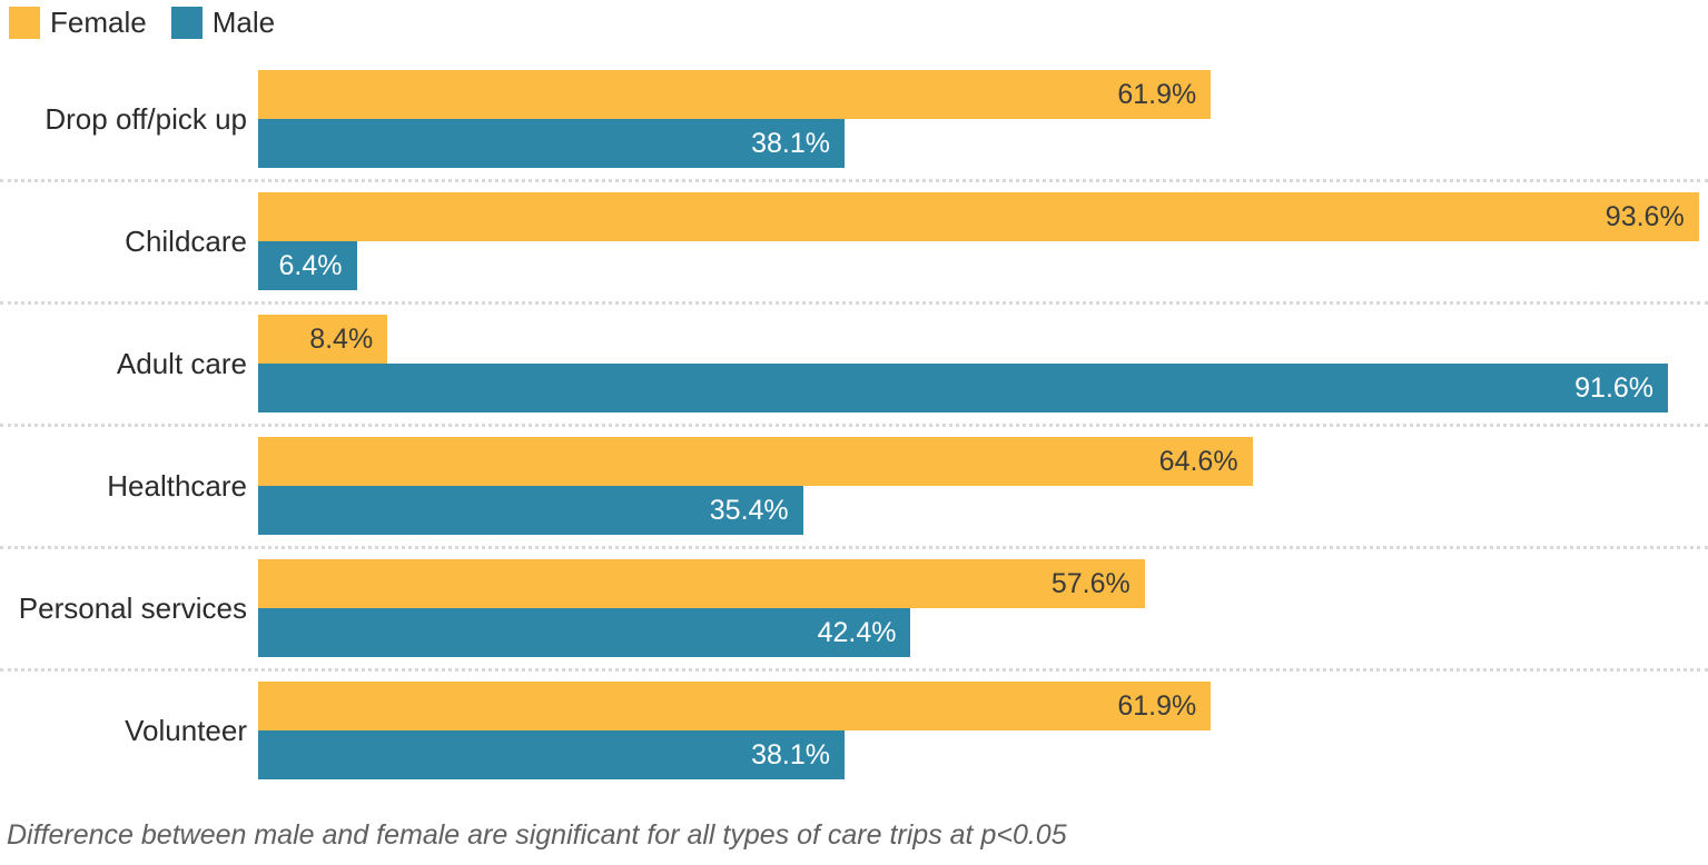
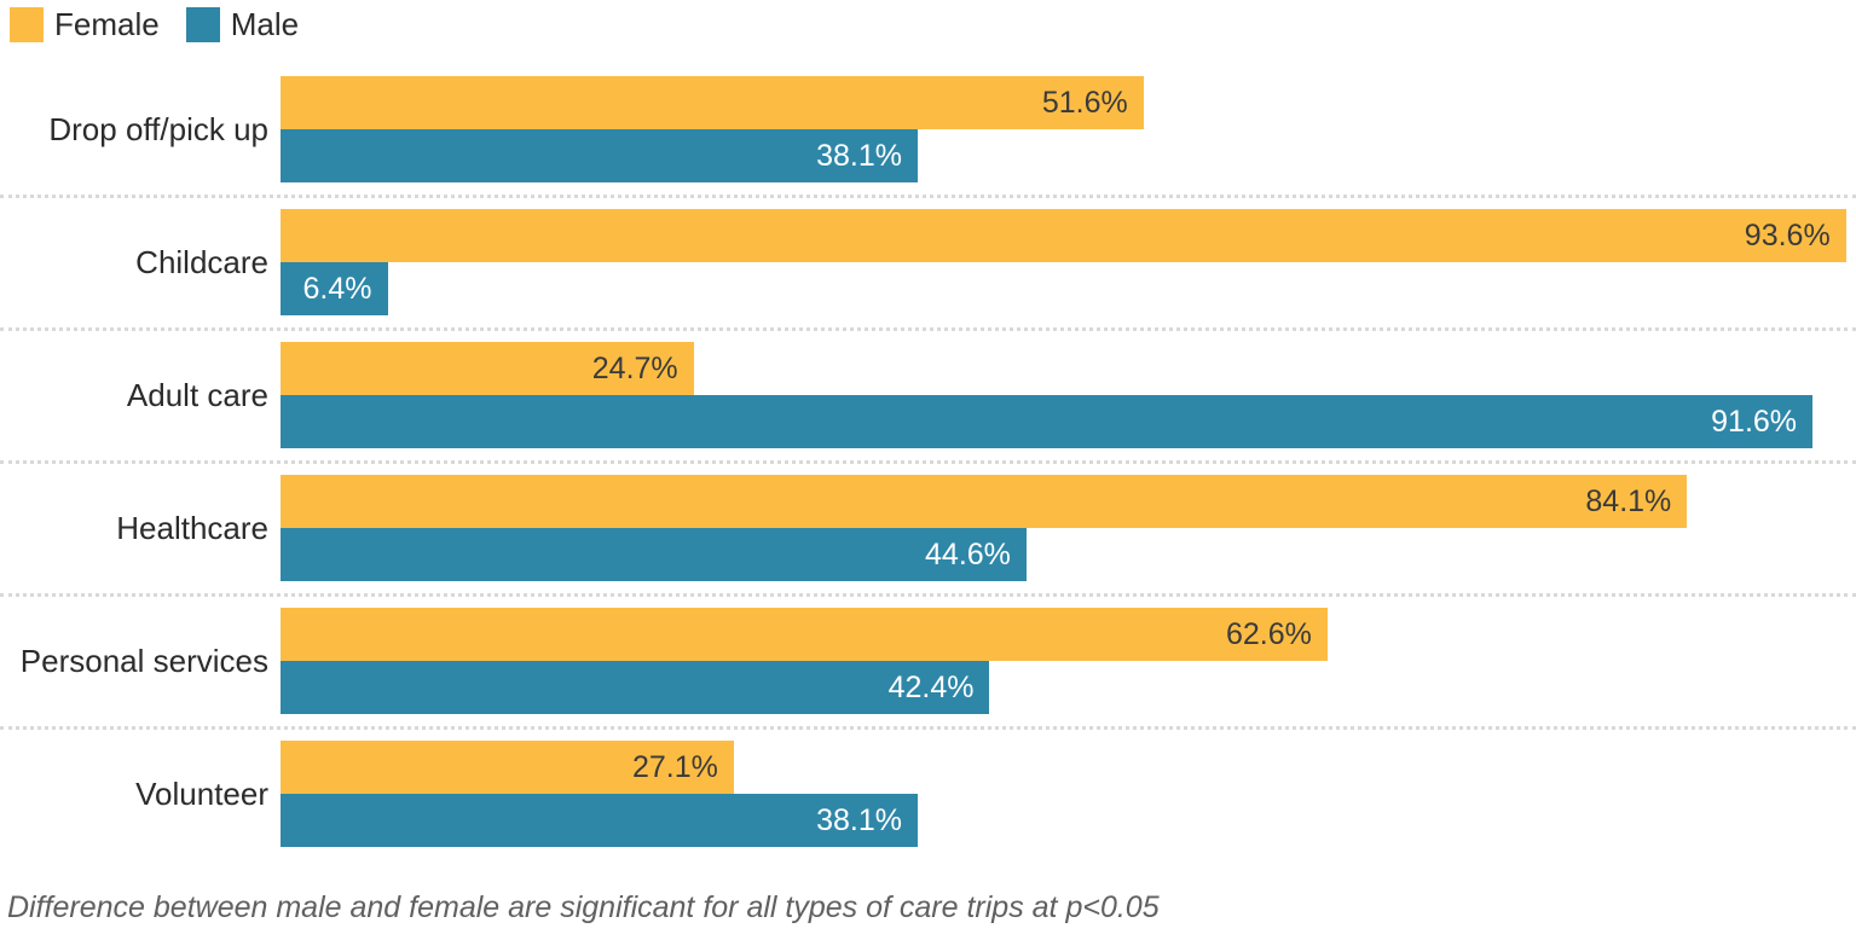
Female/Drop off/pick up: 61.9% -> 51.6%
Female/Adult care: 8.4% -> 24.7%
Female/Healthcare: 64.6% -> 84.1%
Male/Healthcare: 35.4% -> 44.6%
Female/Personal services: 57.6% -> 62.6%
Female/Volunteer: 61.9% -> 27.1%
